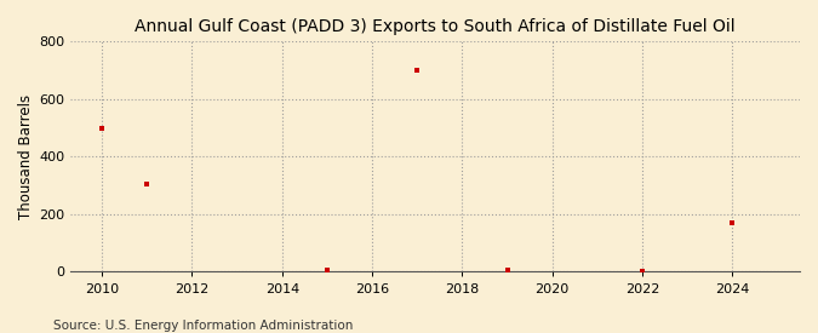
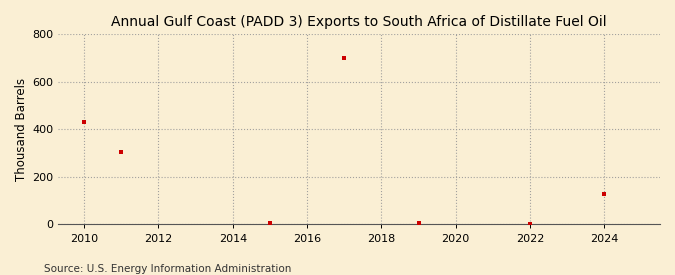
2010: 500 -> 430
2024: 170 -> 130
